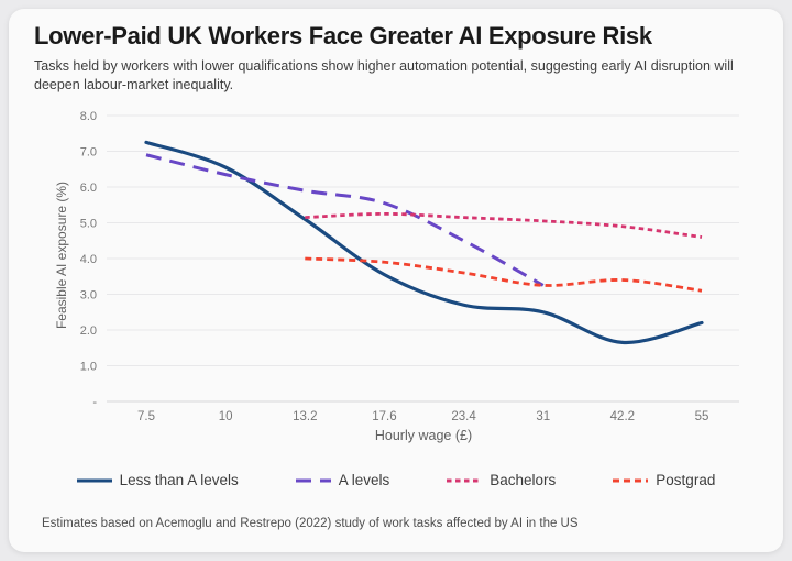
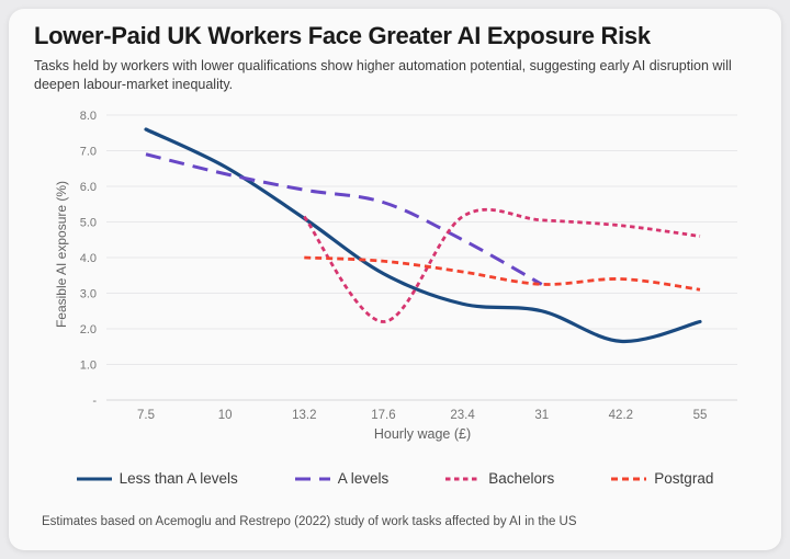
Less than A levels/7.5: 7.2 -> 7.6
Bachelors/17.6: 5.2 -> 2.2
